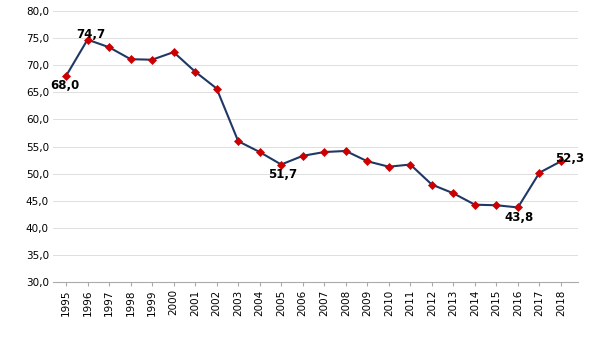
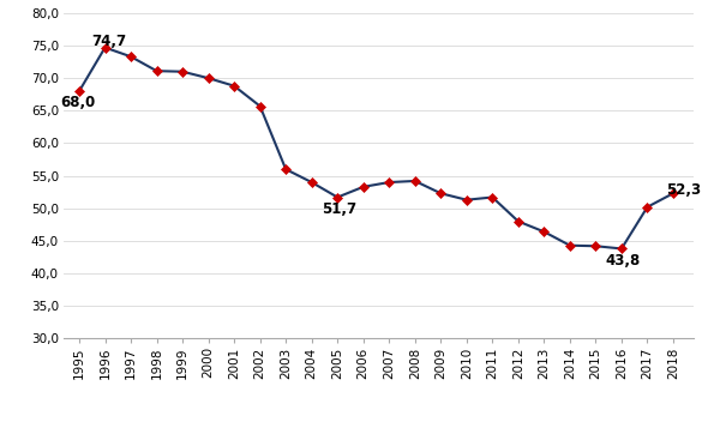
2000: 72,4 -> 70,0
